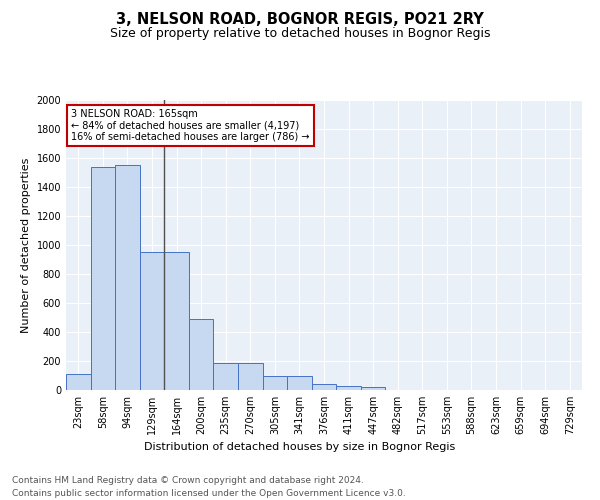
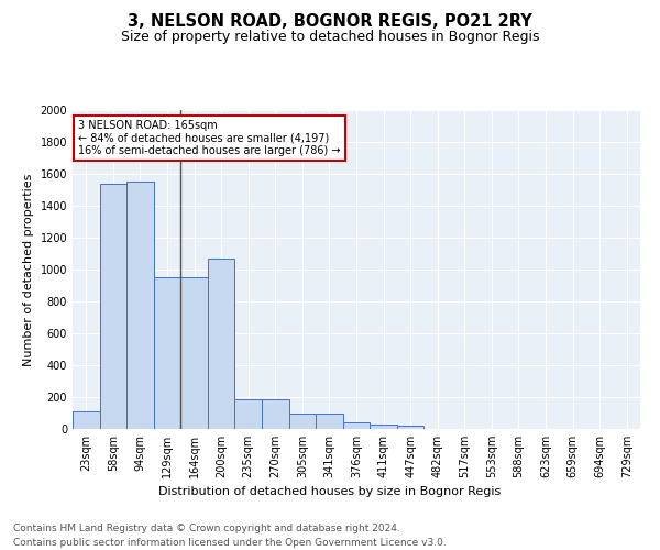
200sqm: 490 -> 1070
